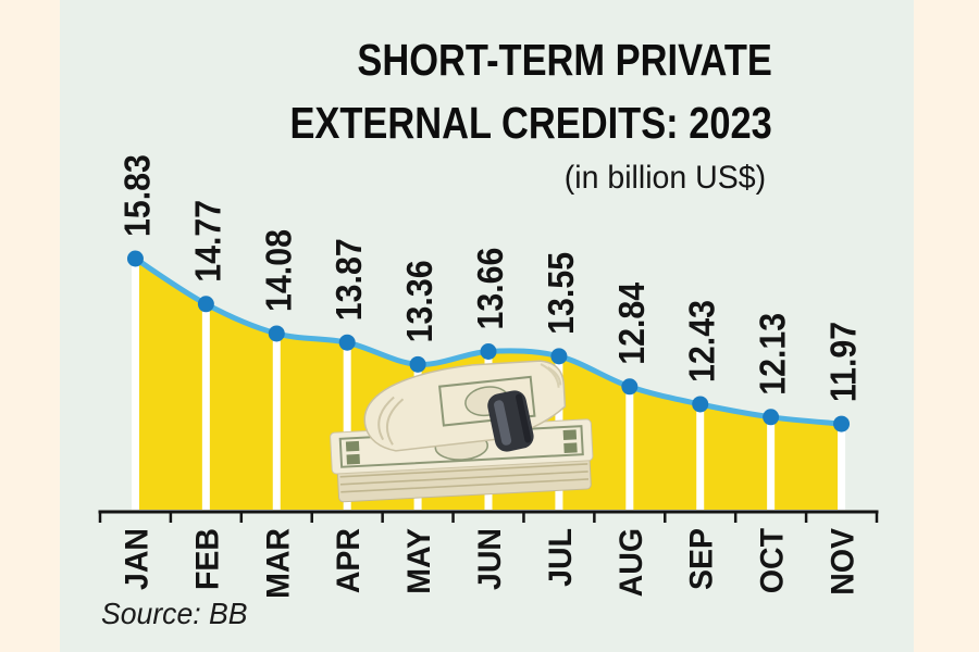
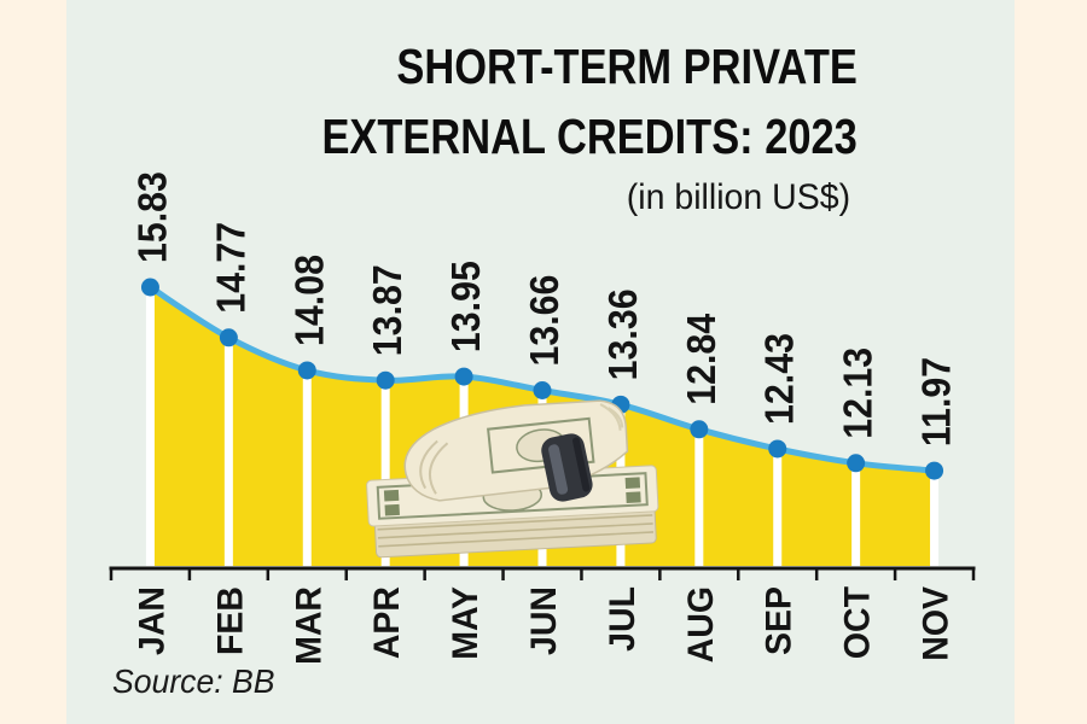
MAY: 13.36 -> 13.95
JUL: 13.55 -> 13.36
